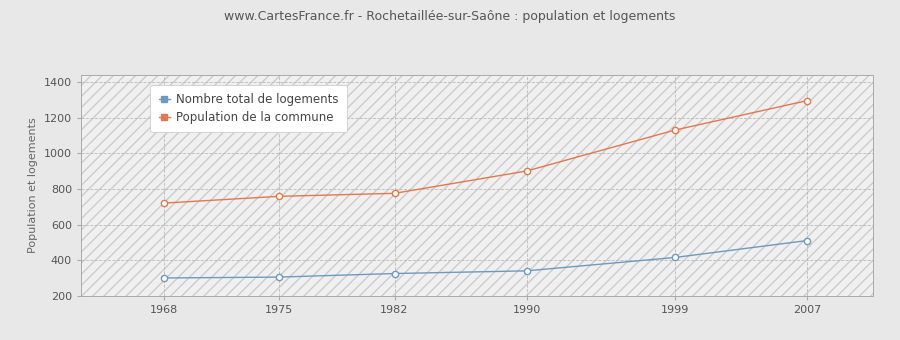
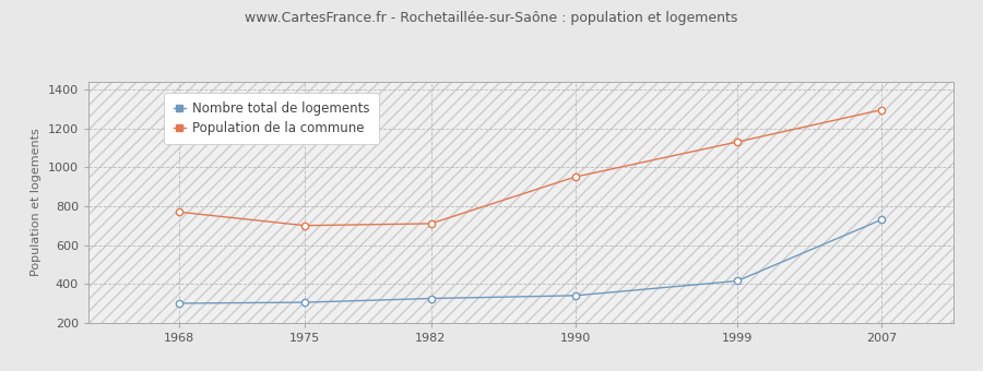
Population de la commune/1968: 720 -> 770
Population de la commune/1975: 760 -> 700
Population de la commune/1982: 780 -> 710
Population de la commune/1990: 900 -> 950
Nombre total de logements/2007: 510 -> 730
